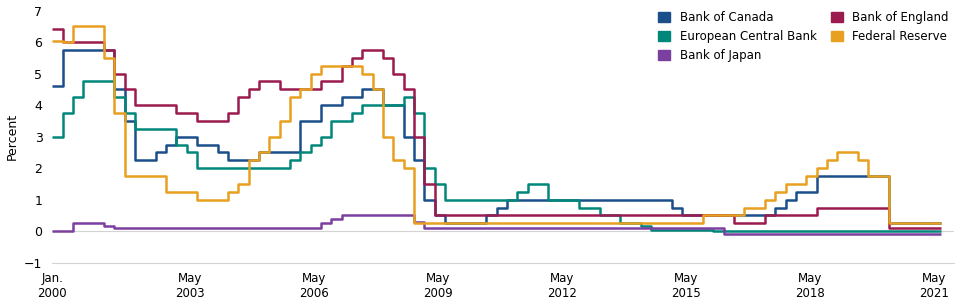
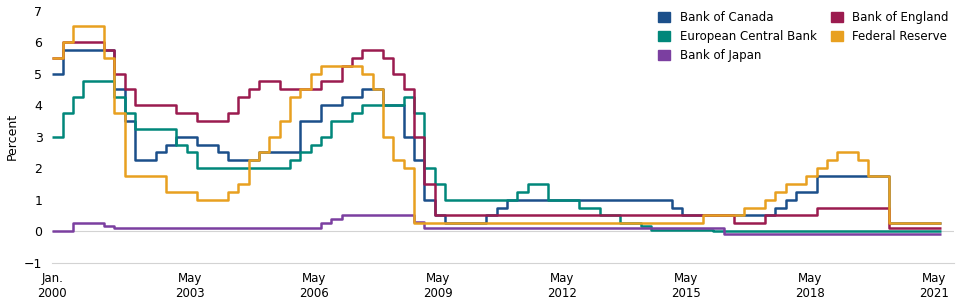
Bank of Canada/Jan. 2000: 4.60 -> 5.00
Bank of England/Jan. 2000: 6.40 -> 5.50
Federal Reserve/Jan. 2000: 6.05 -> 5.50
